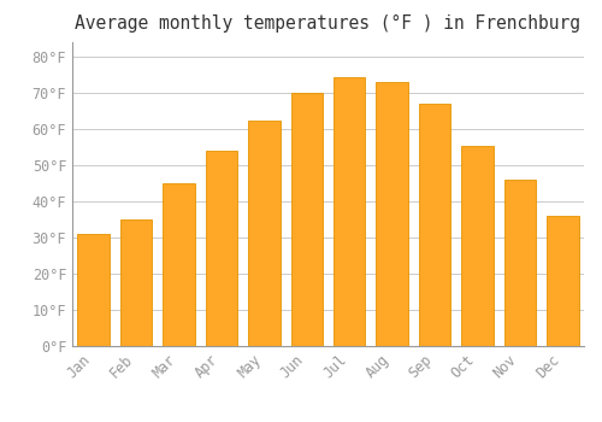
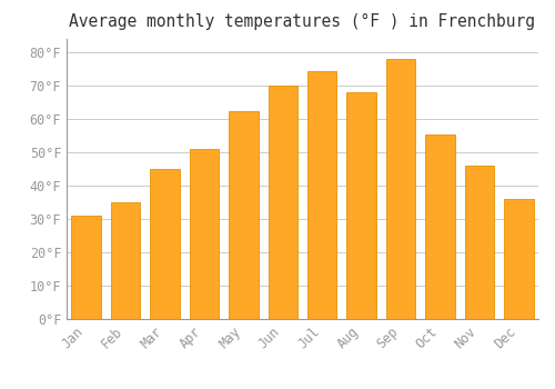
Apr: 54.0°F -> 51.0°F
Aug: 73.0°F -> 68.0°F
Sep: 67.0°F -> 78.0°F
